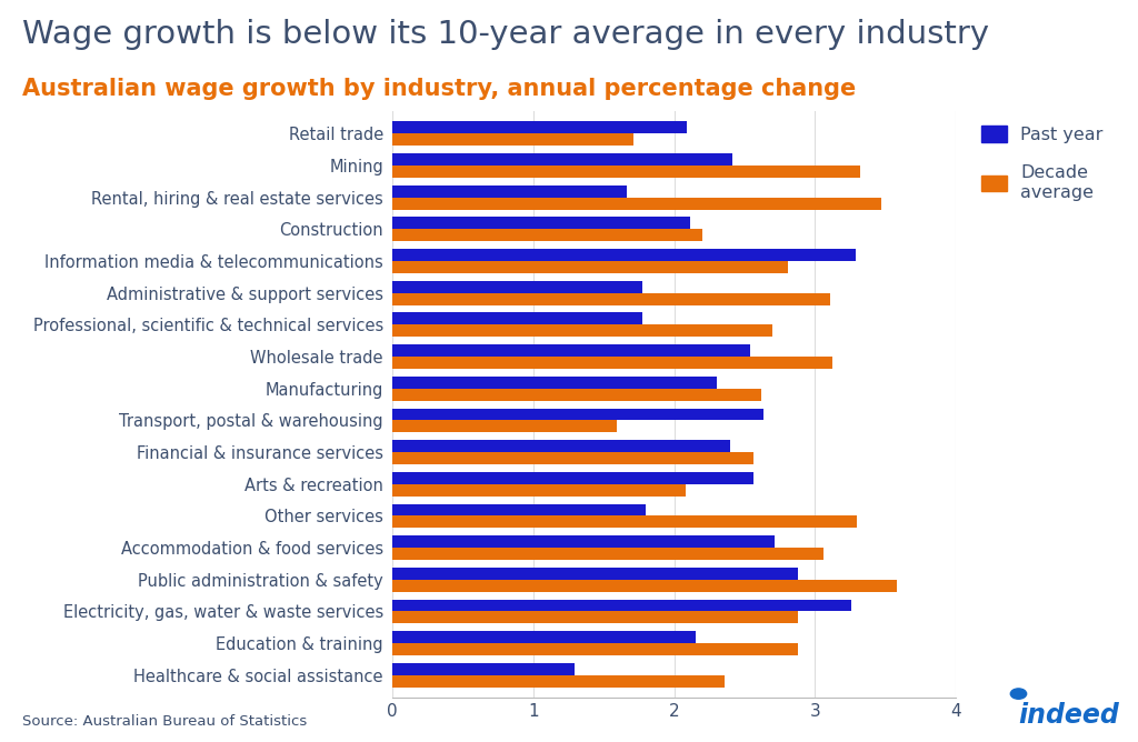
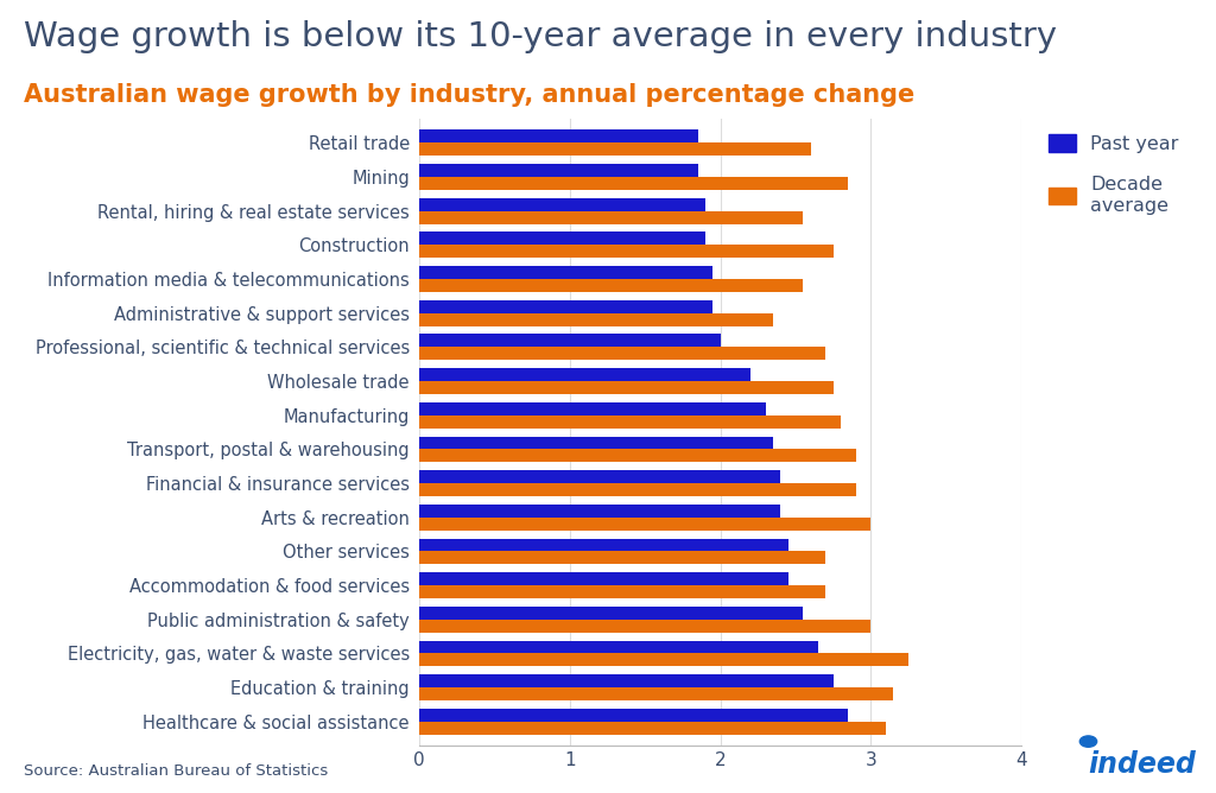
Past year/Retail trade: 2.09 -> 1.85
Decade average/Retail trade: 1.71 -> 2.60
Past year/Mining: 2.41 -> 1.85
Decade average/Mining: 3.32 -> 2.85
Past year/Rental, hiring & real estate services: 1.66 -> 1.90
Decade average/Rental, hiring & real estate services: 3.47 -> 2.55
Past year/Construction: 2.11 -> 1.90
Decade average/Construction: 2.20 -> 2.75
Past year/Information media & telecommunications: 3.29 -> 1.95
Decade average/Information media & telecommunications: 2.81 -> 2.55
Past year/Administrative & support services: 1.77 -> 1.95
Decade average/Administrative & support services: 3.11 -> 2.35
Past year/Professional, scientific & technical services: 1.77 -> 2.00
Past year/Wholesale trade: 2.54 -> 2.20
Decade average/Wholesale trade: 3.12 -> 2.75
Decade average/Manufacturing: 2.62 -> 2.80
Past year/Transport, postal & warehousing: 2.63 -> 2.35
Decade average/Transport, postal & warehousing: 1.59 -> 2.90
Decade average/Financial & insurance services: 2.56 -> 2.90
Past year/Arts & recreation: 2.56 -> 2.40
Decade average/Arts & recreation: 2.08 -> 3.00
Past year/Other services: 1.80 -> 2.45
Decade average/Other services: 3.30 -> 2.70
Past year/Accommodation & food services: 2.71 -> 2.45
Decade average/Accommodation & food services: 3.06 -> 2.70
Past year/Public administration & safety: 2.88 -> 2.55
Decade average/Public administration & safety: 3.58 -> 3.00
Past year/Electricity, gas, water & waste services: 3.26 -> 2.65
Decade average/Electricity, gas, water & waste services: 2.88 -> 3.25
Past year/Education & training: 2.15 -> 2.75
Decade average/Education & training: 2.88 -> 3.15
Past year/Healthcare & social assistance: 1.29 -> 2.85
Decade average/Healthcare & social assistance: 2.36 -> 3.10
